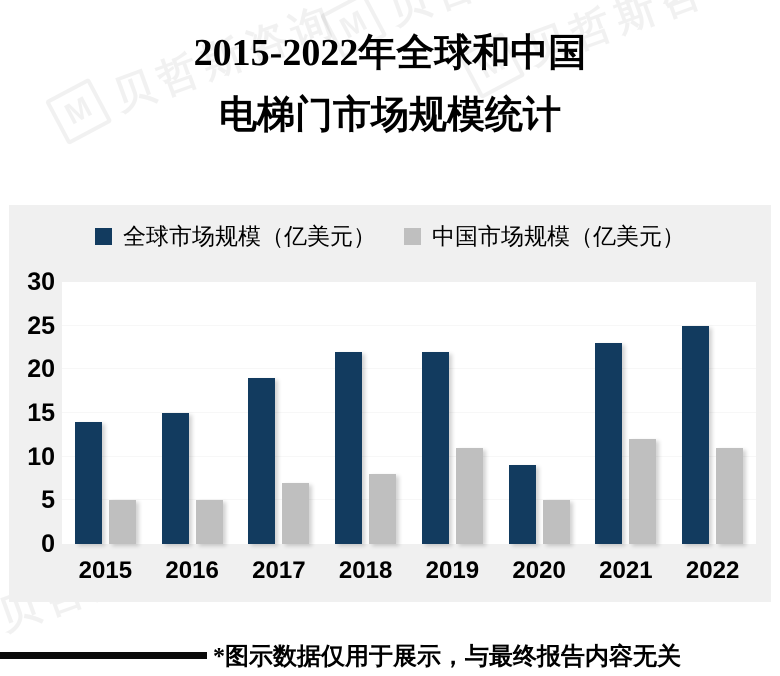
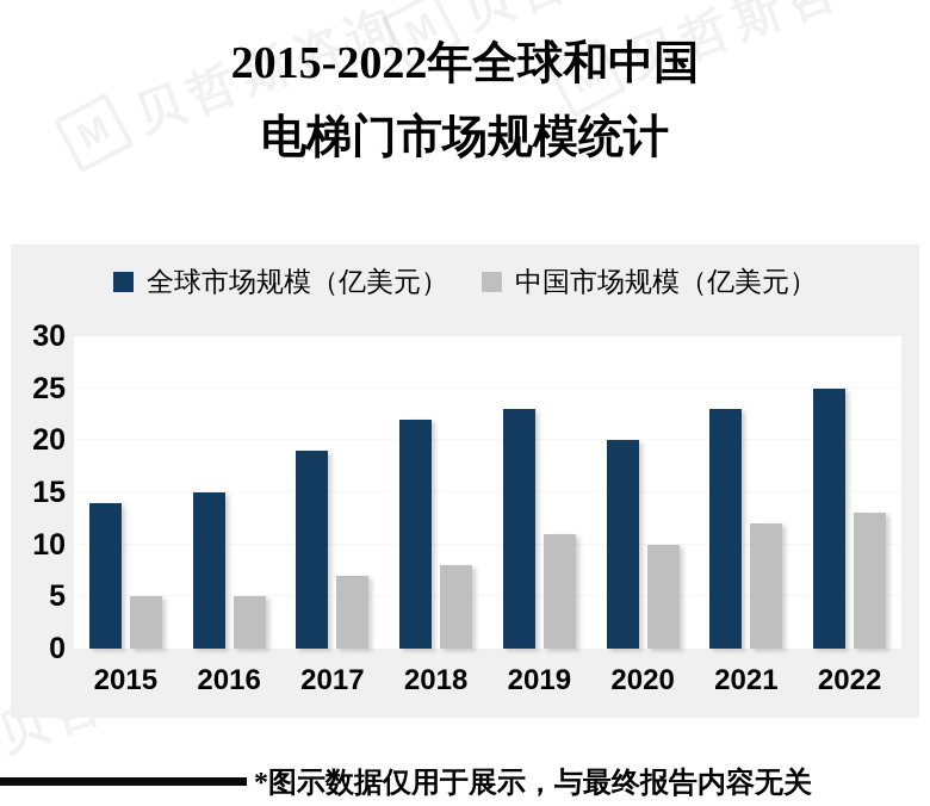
全球市场规模（亿美元）/2019: 22 -> 23
全球市场规模（亿美元）/2020: 9 -> 20
中国市场规模（亿美元）/2020: 5 -> 10
中国市场规模（亿美元）/2022: 11 -> 13
